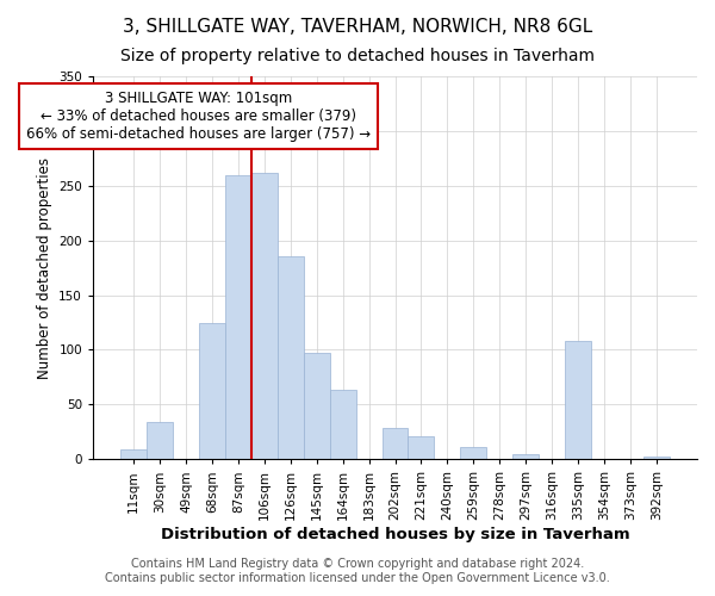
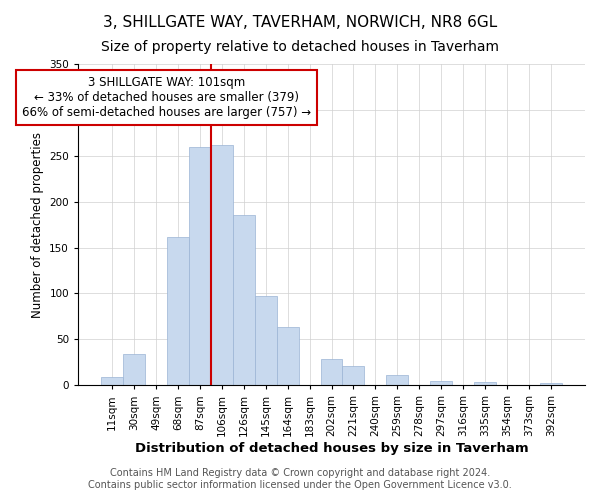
68sqm: 124 -> 161
335sqm: 108 -> 4
